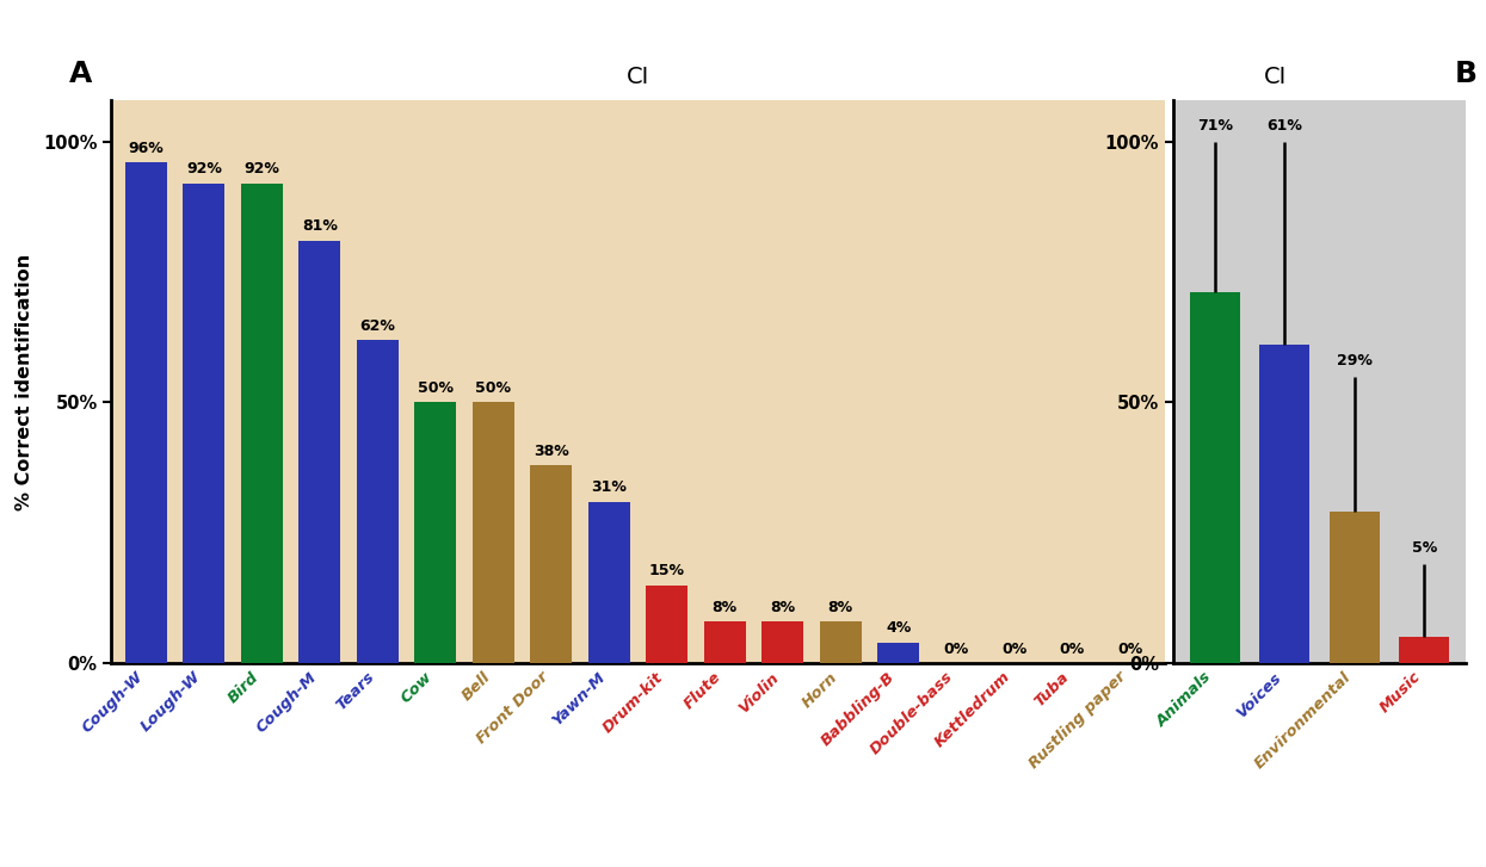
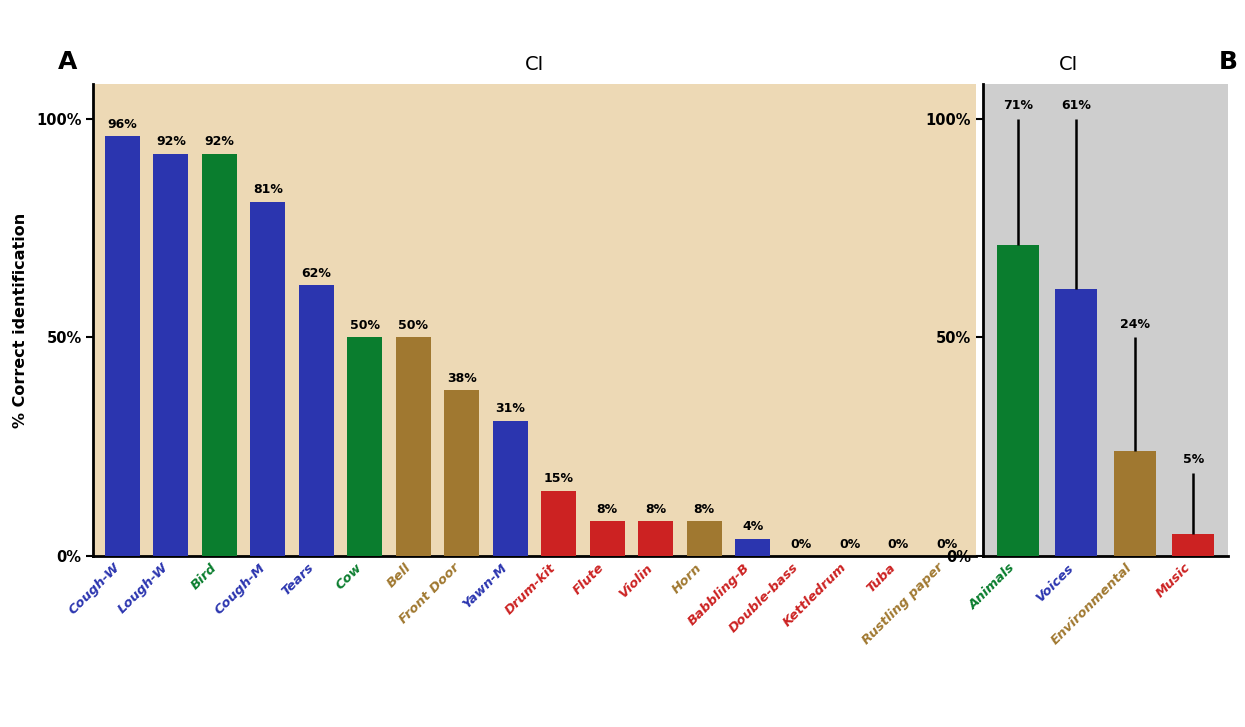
Environmental: 29% -> 24%
